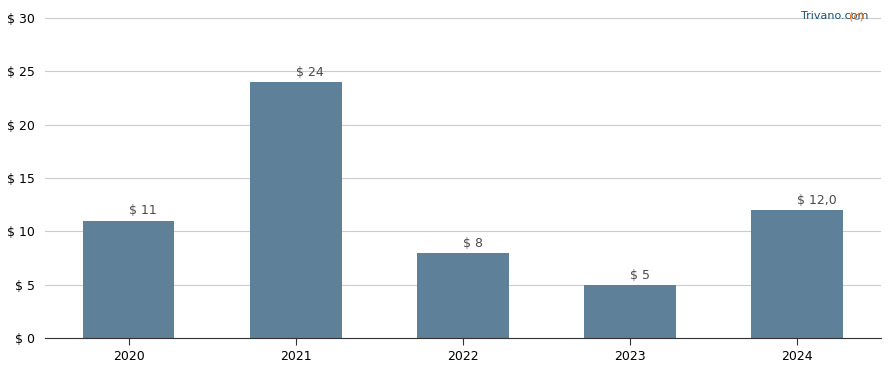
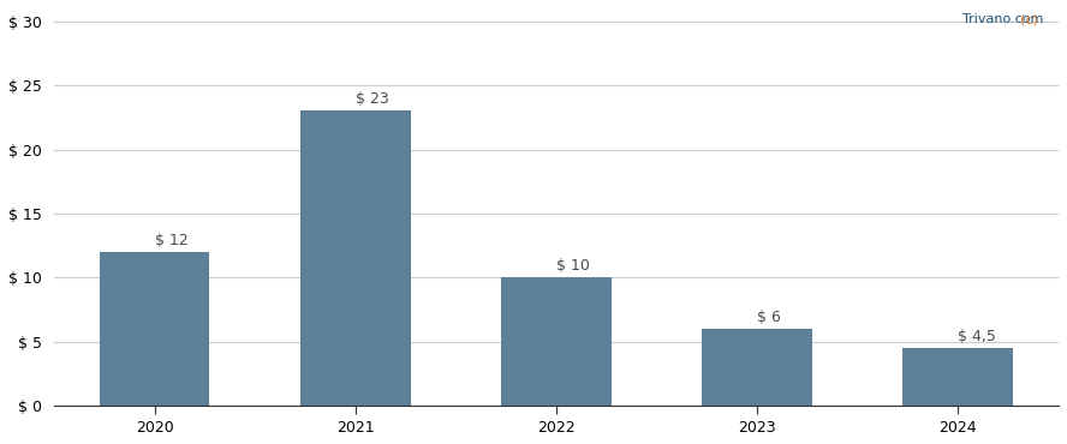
2020: 11 -> 12
2021: 24 -> 23
2022: 8 -> 10
2023: 5 -> 6
2024: 12,0 -> 4,5
